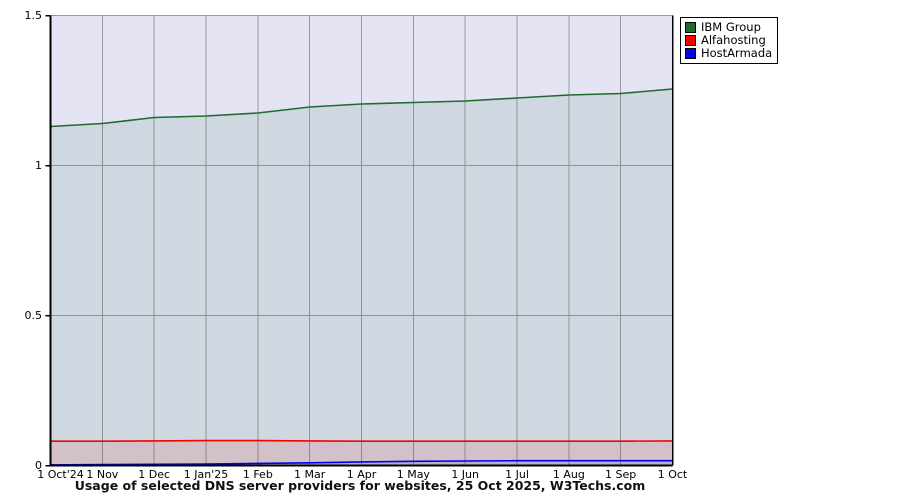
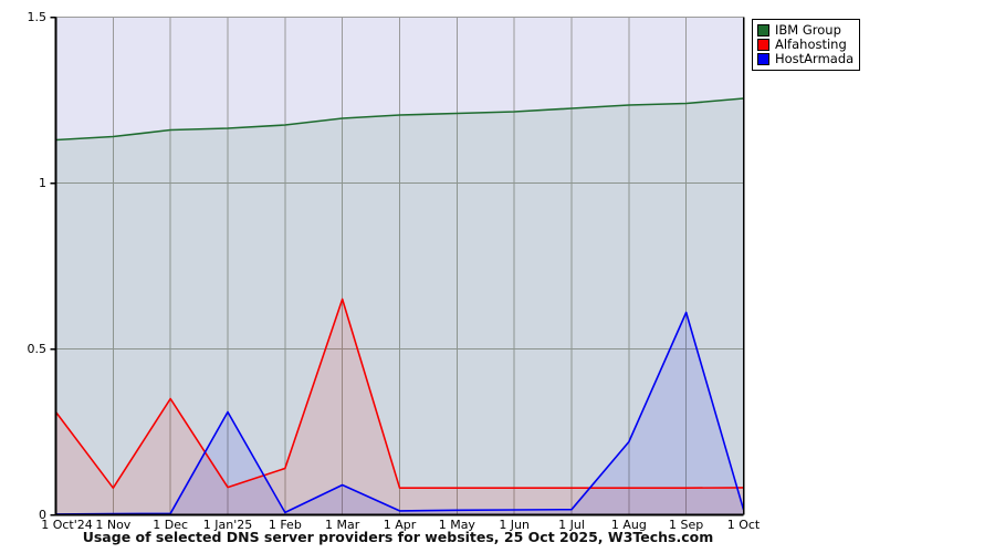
Alfahosting/1 Oct'24: 0.08 -> 0.31
Alfahosting/1 Dec: 0.08 -> 0.35
HostArmada/1 Jan'25: 0.01 -> 0.31
Alfahosting/1 Feb: 0.08 -> 0.14
Alfahosting/1 Mar: 0.08 -> 0.65
HostArmada/1 Mar: 0.01 -> 0.09
HostArmada/1 Aug: 0.02 -> 0.22
HostArmada/1 Sep: 0.02 -> 0.61
